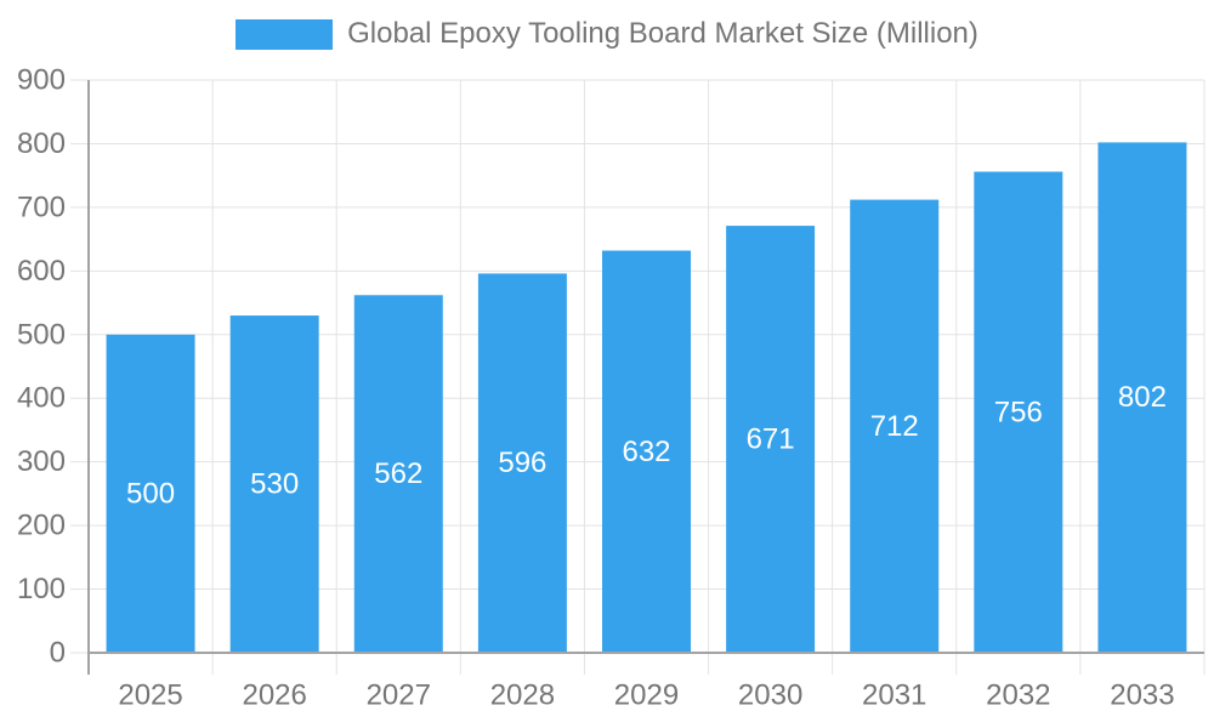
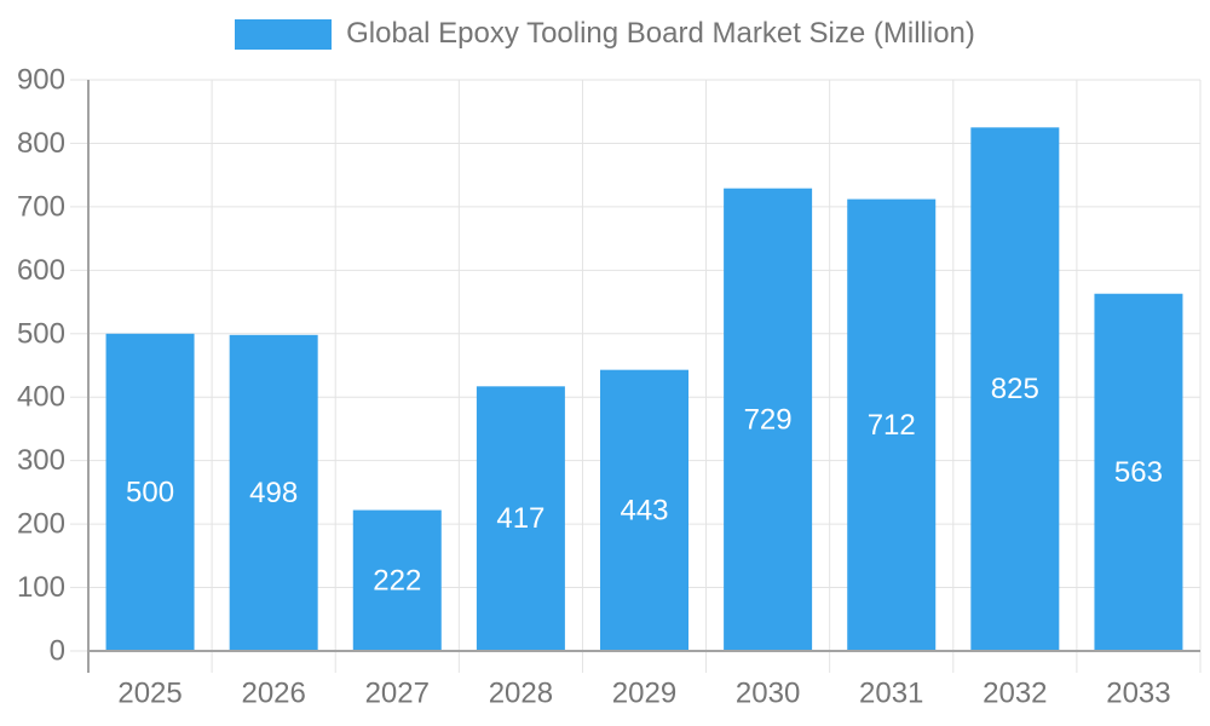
2026: 530 -> 498
2027: 562 -> 222
2028: 596 -> 417
2029: 632 -> 443
2030: 671 -> 729
2032: 756 -> 825
2033: 802 -> 563
